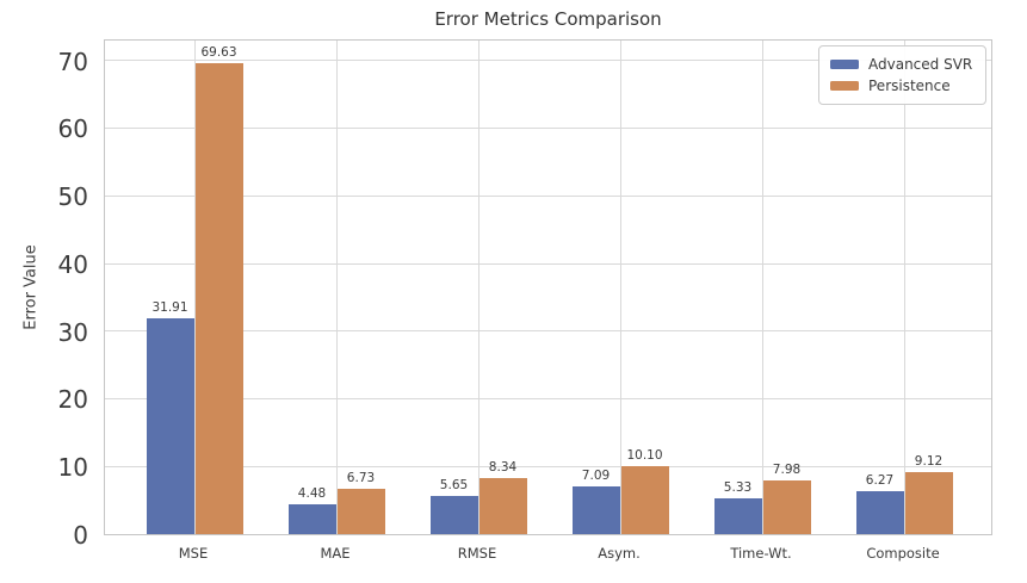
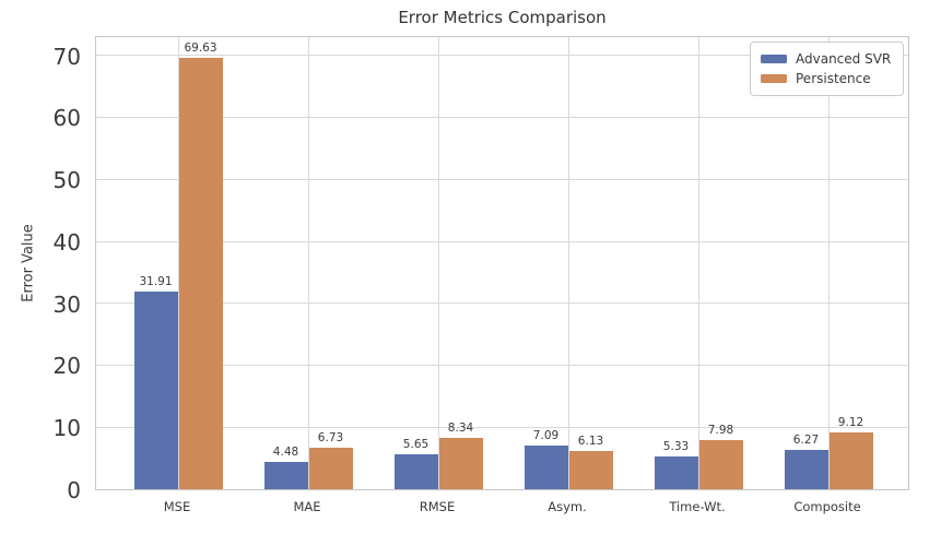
Persistence/Asym.: 10.10 -> 6.13
